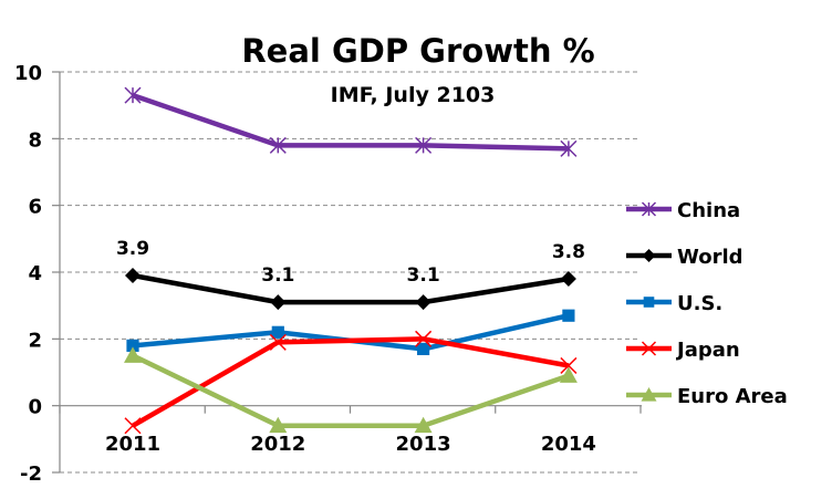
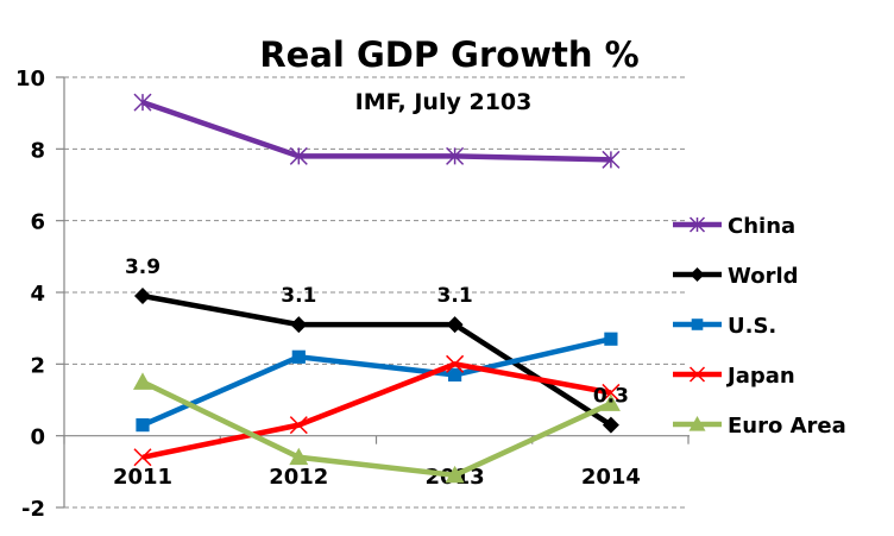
U.S./2011: 1.8 -> 0.3
Japan/2012: 1.9 -> 0.3
Euro Area/2013: -0.6 -> -1.1
World/2014: 3.8 -> 0.3
